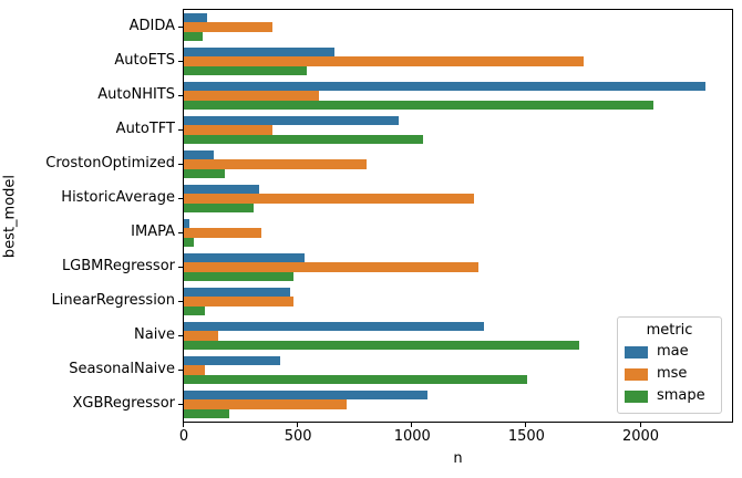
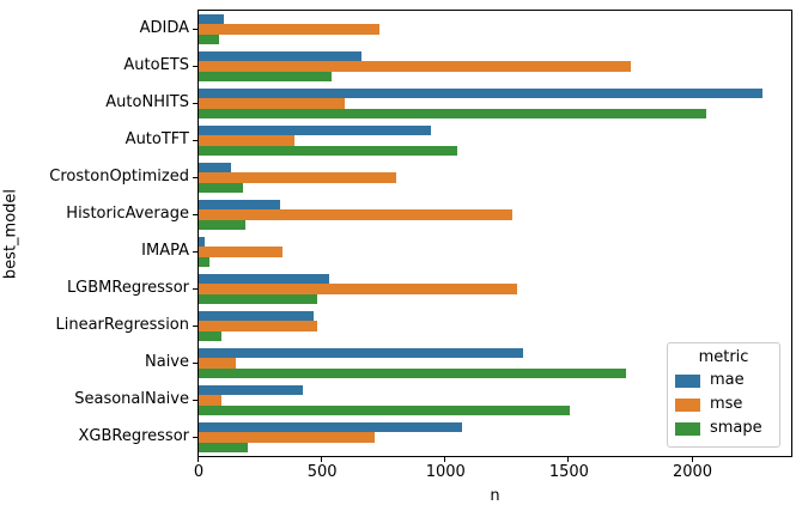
mse/ADIDA: 390 -> 730
smape/HistoricAverage: 300 -> 190
